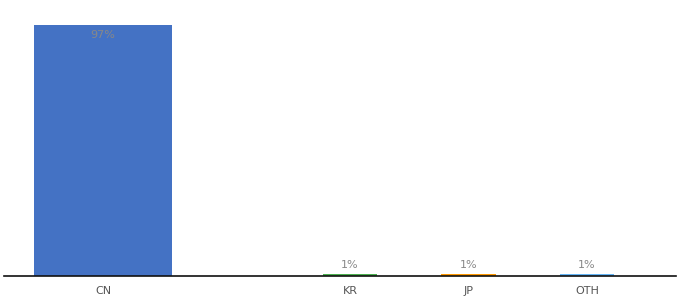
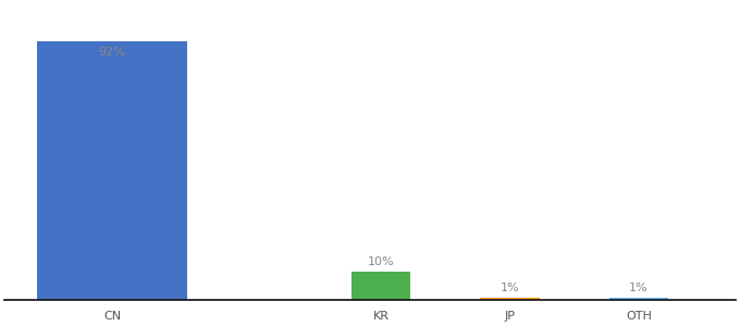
CN: 97% -> 92%
KR: 1% -> 10%
